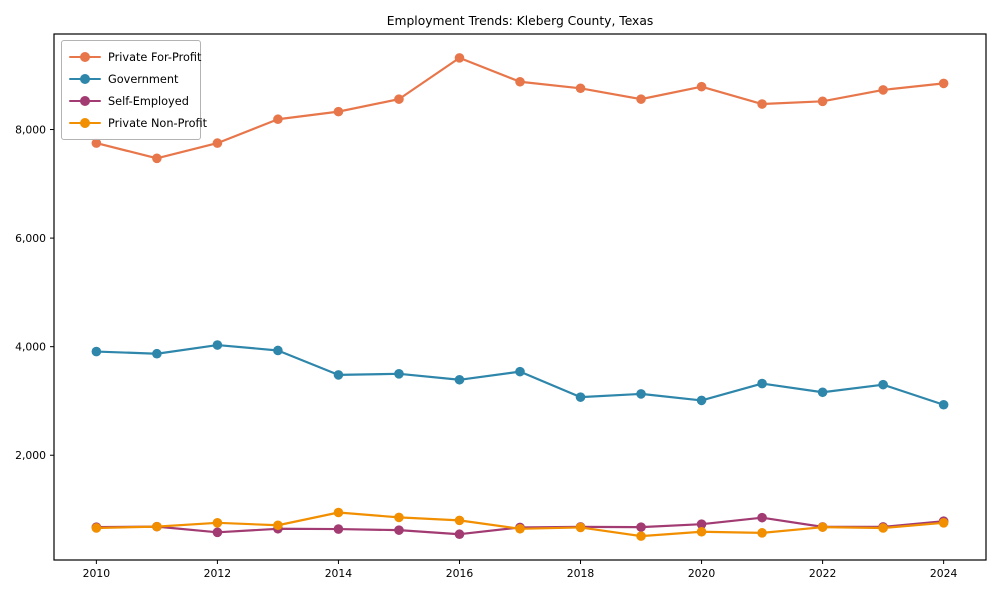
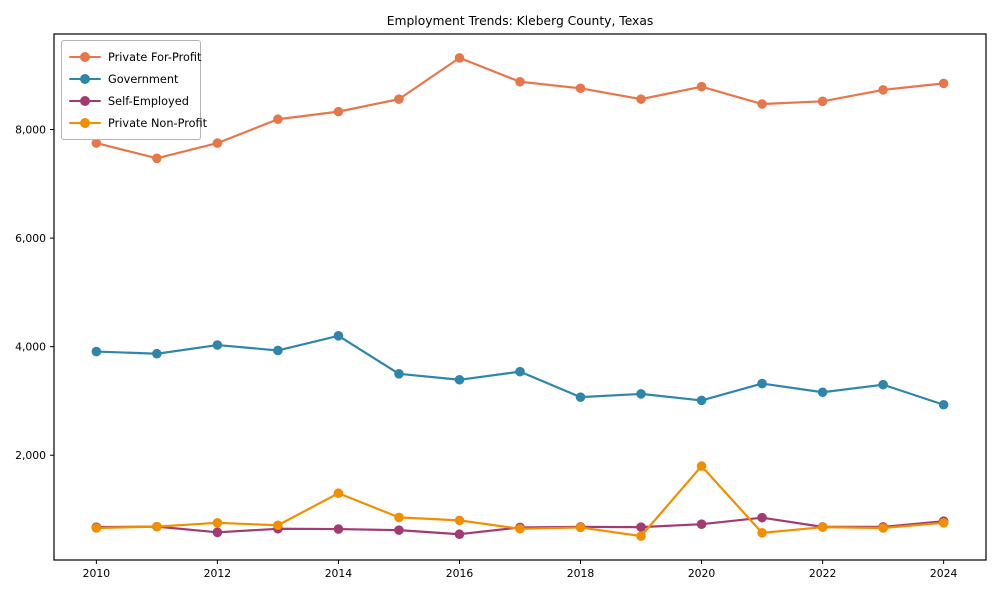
Government/2014: 3500 -> 4200
Private Non-Profit/2014: 900 -> 1300
Private Non-Profit/2020: 600 -> 1800
